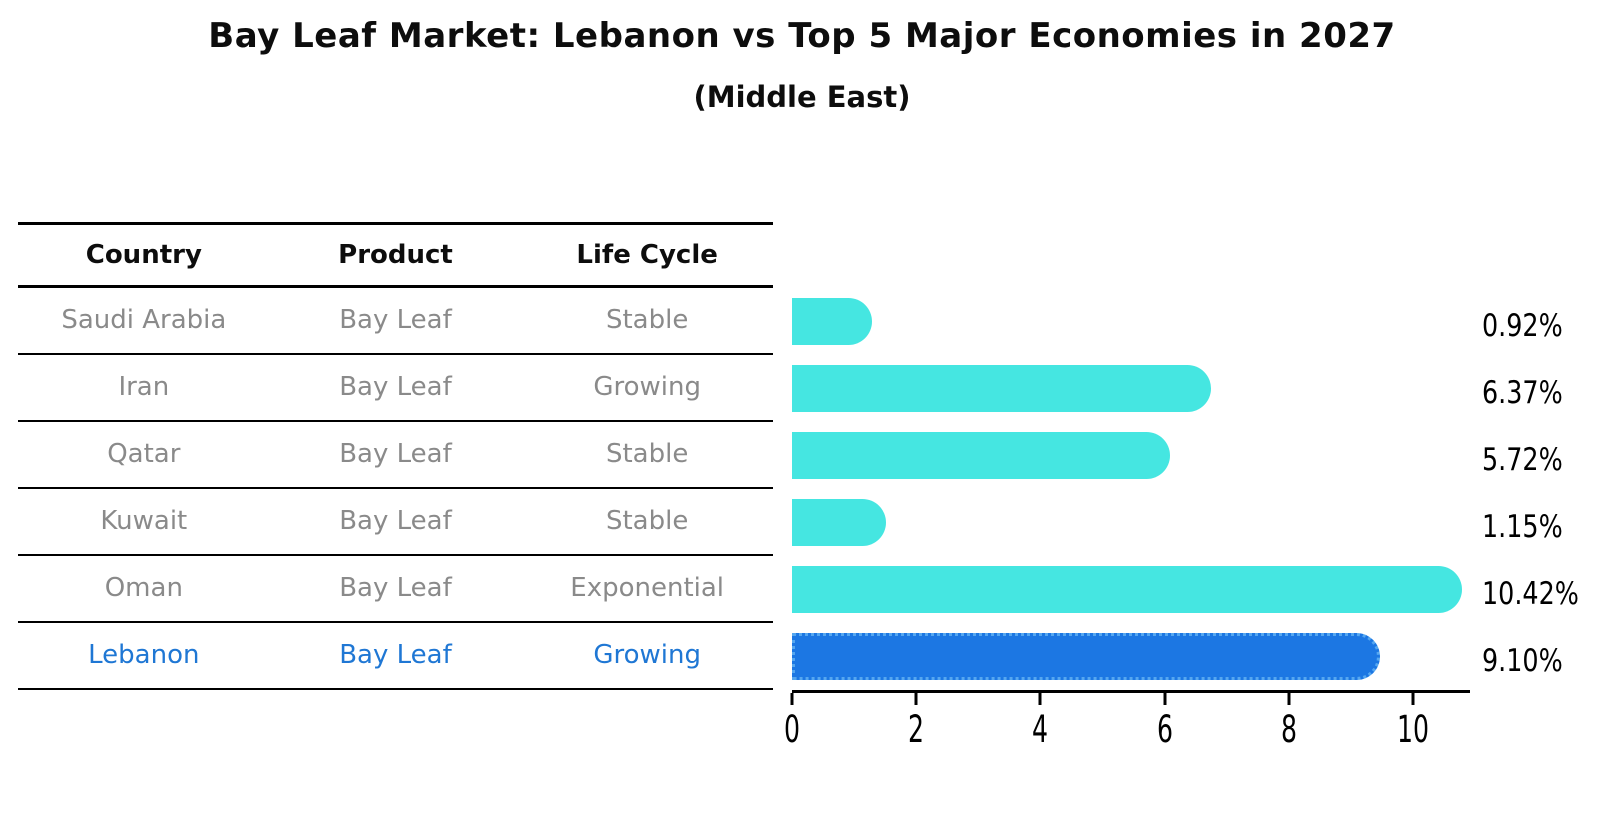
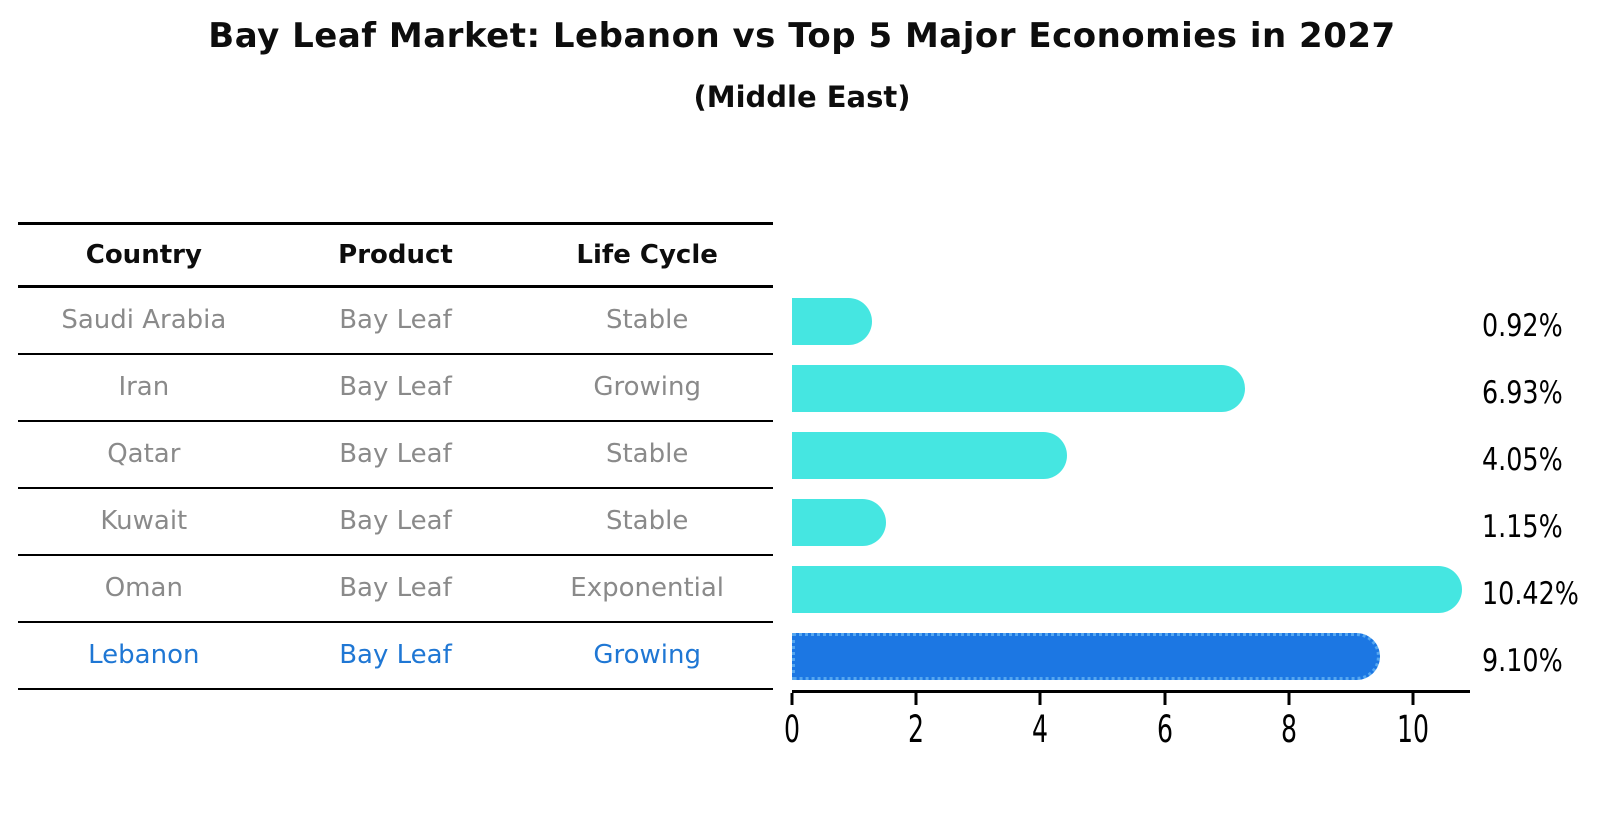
Iran: 6.37% -> 6.93%
Qatar: 5.72% -> 4.05%
